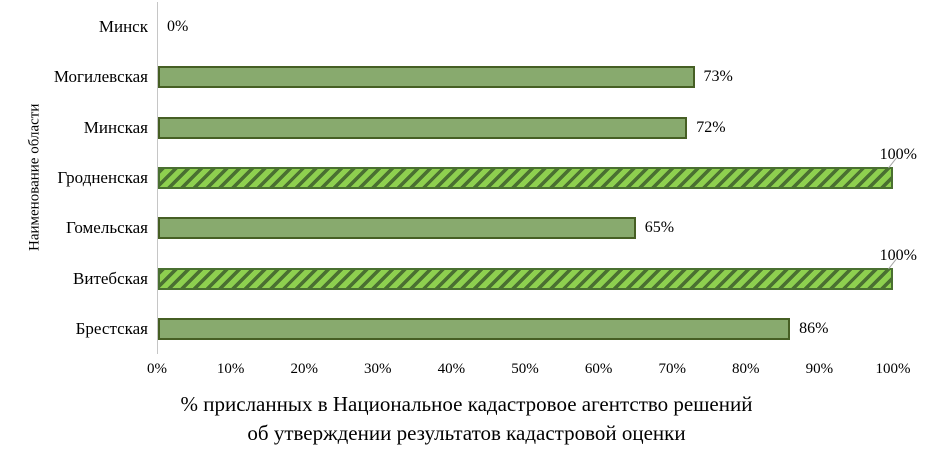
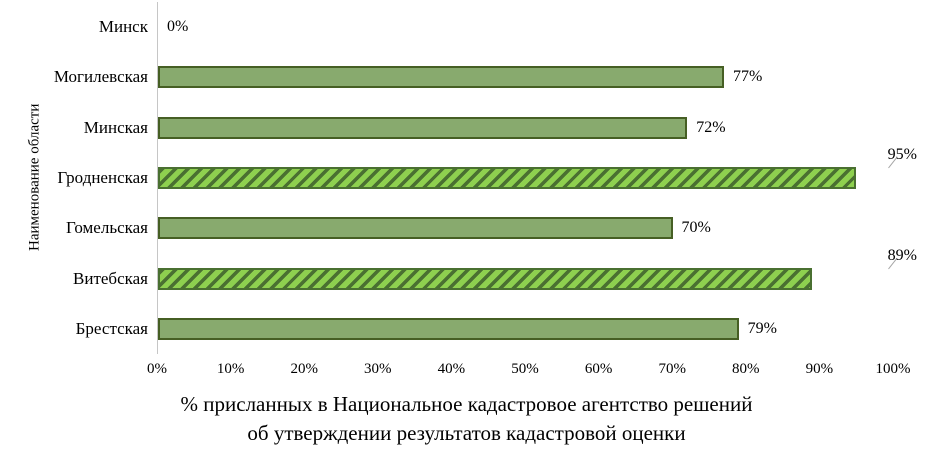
Могилевская: 73% -> 77%
Гродненская: 100% -> 95%
Гомельская: 65% -> 70%
Витебская: 100% -> 89%
Брестская: 86% -> 79%
